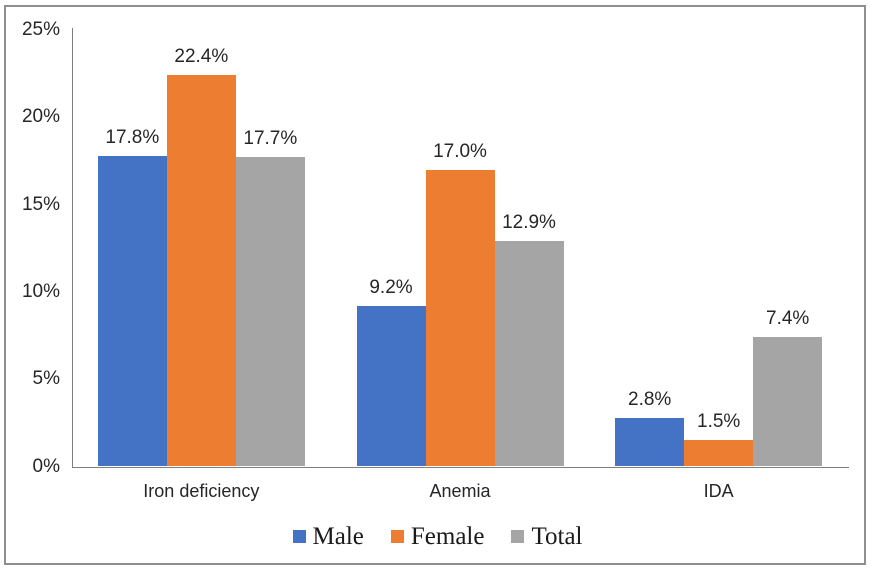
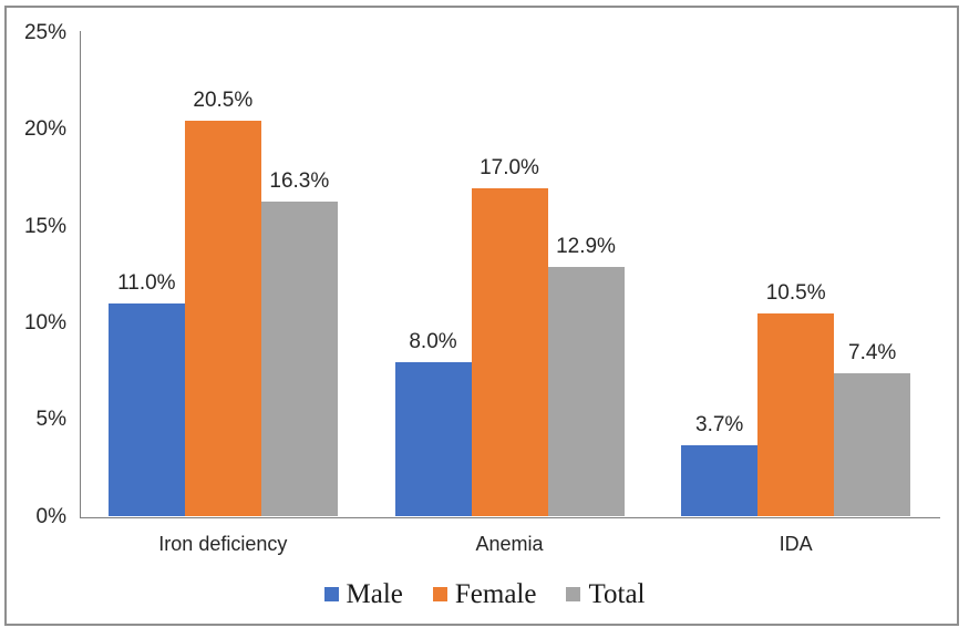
Male/Iron deficiency: 17.8% -> 11.0%
Female/Iron deficiency: 22.4% -> 20.5%
Total/Iron deficiency: 17.7% -> 16.3%
Male/Anemia: 9.2% -> 8.0%
Male/IDA: 2.8% -> 3.7%
Female/IDA: 1.5% -> 10.5%
